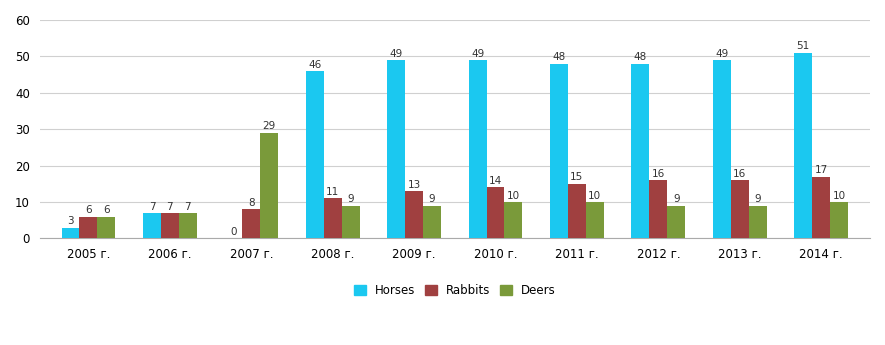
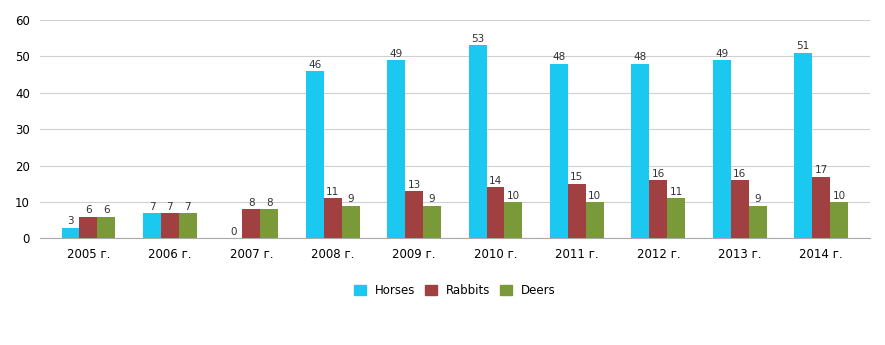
Deers/2007 г.: 29 -> 8
Horses/2010 г.: 49 -> 53
Deers/2012 г.: 9 -> 11
